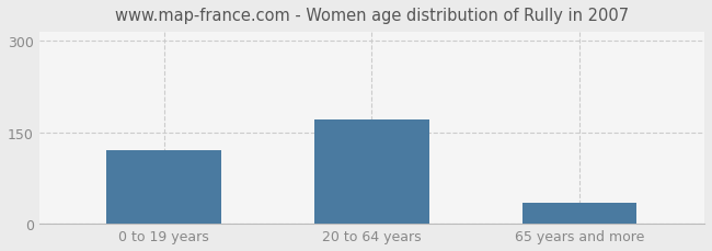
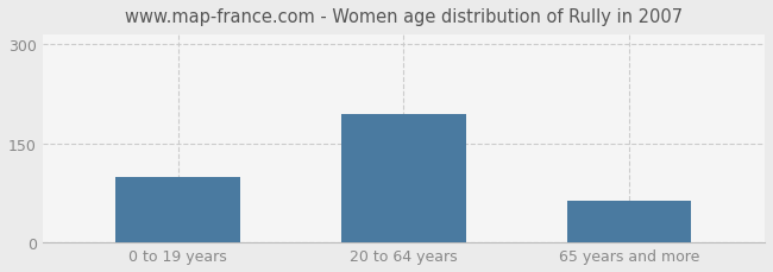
0 to 19 years: 120 -> 100
20 to 64 years: 172 -> 194
65 years and more: 35 -> 64
